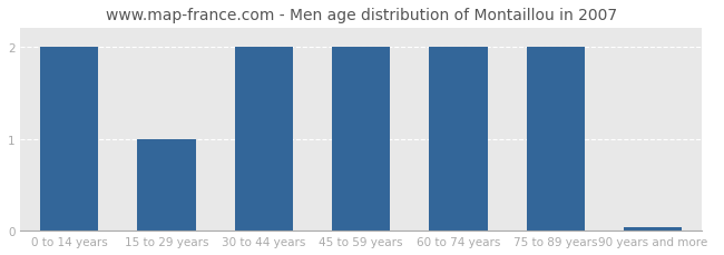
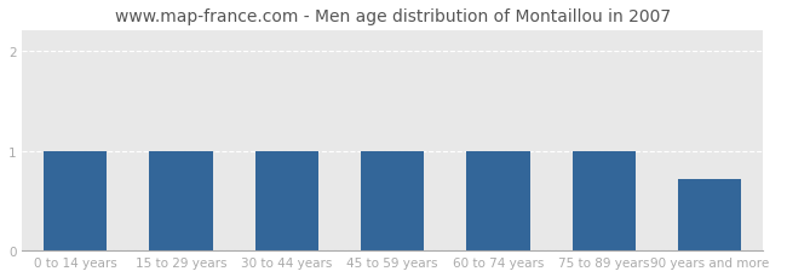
0 to 14 years: 2.00 -> 1.00
30 to 44 years: 2.00 -> 1.00
45 to 59 years: 2.00 -> 1.00
60 to 74 years: 2.00 -> 1.00
75 to 89 years: 2.00 -> 1.00
90 years and more: 0.04 -> 0.72
